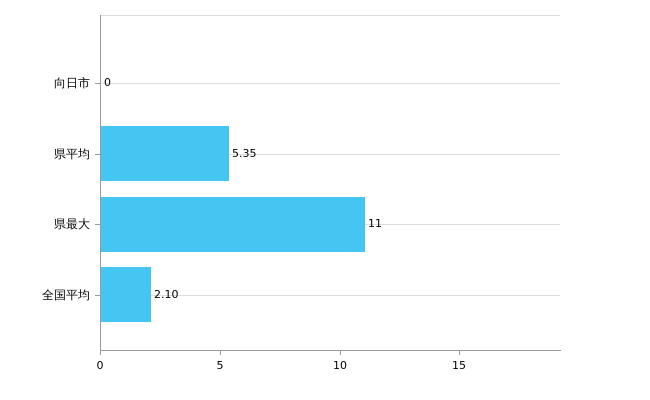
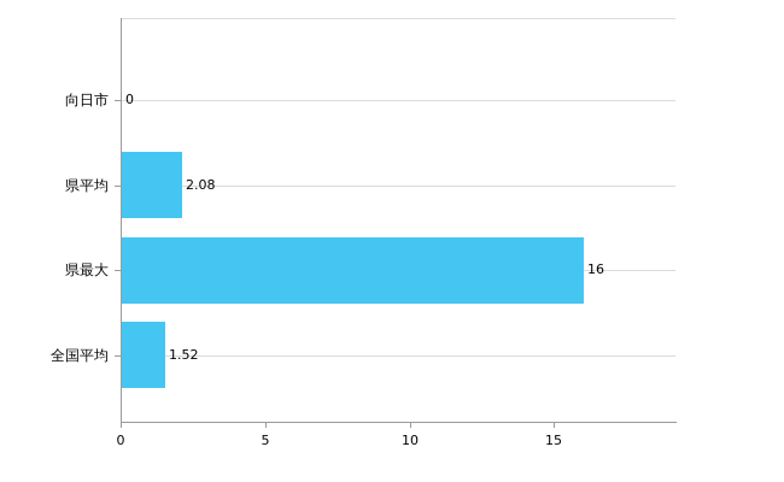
県平均: 5.35 -> 2.08
県最大: 11 -> 16
全国平均: 2.10 -> 1.52
